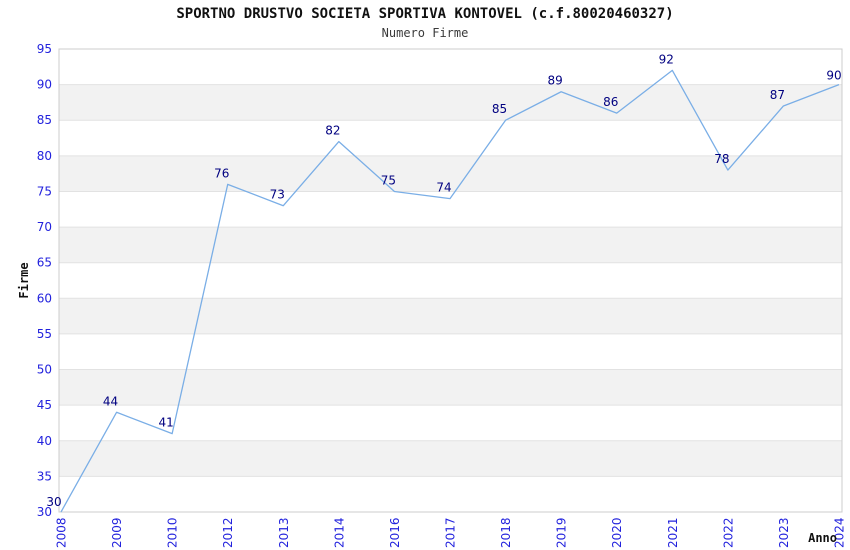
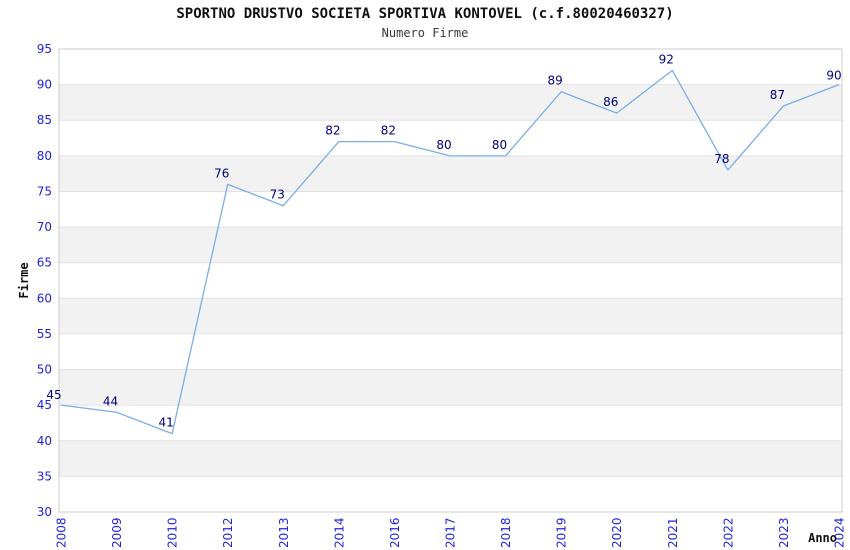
2008: 30 -> 45
2016: 75 -> 82
2017: 74 -> 80
2018: 85 -> 80
